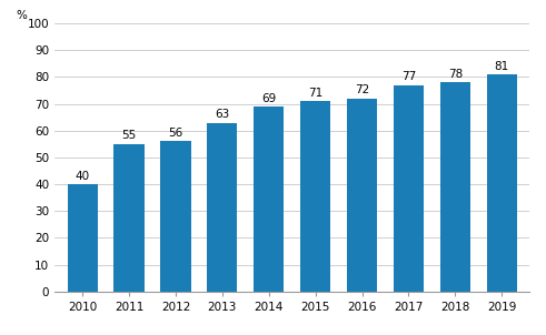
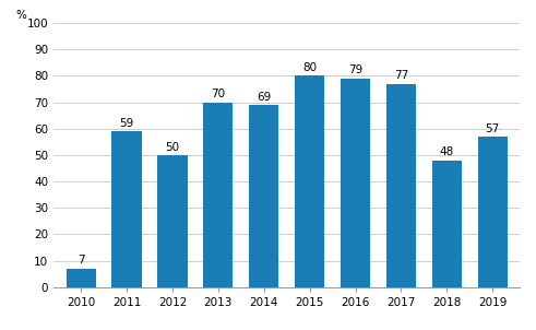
2010: 40 -> 7
2011: 55 -> 59
2012: 56 -> 50
2013: 63 -> 70
2015: 71 -> 80
2016: 72 -> 79
2018: 78 -> 48
2019: 81 -> 57
